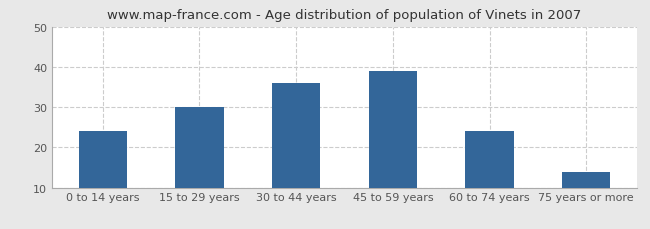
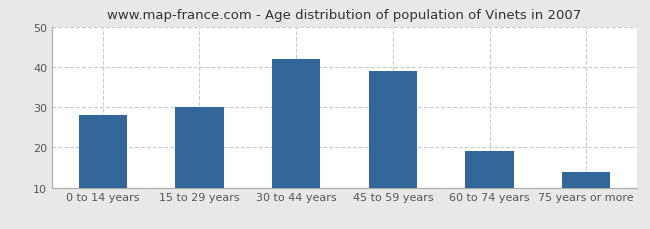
0 to 14 years: 24 -> 28
30 to 44 years: 36 -> 42
60 to 74 years: 24 -> 19
